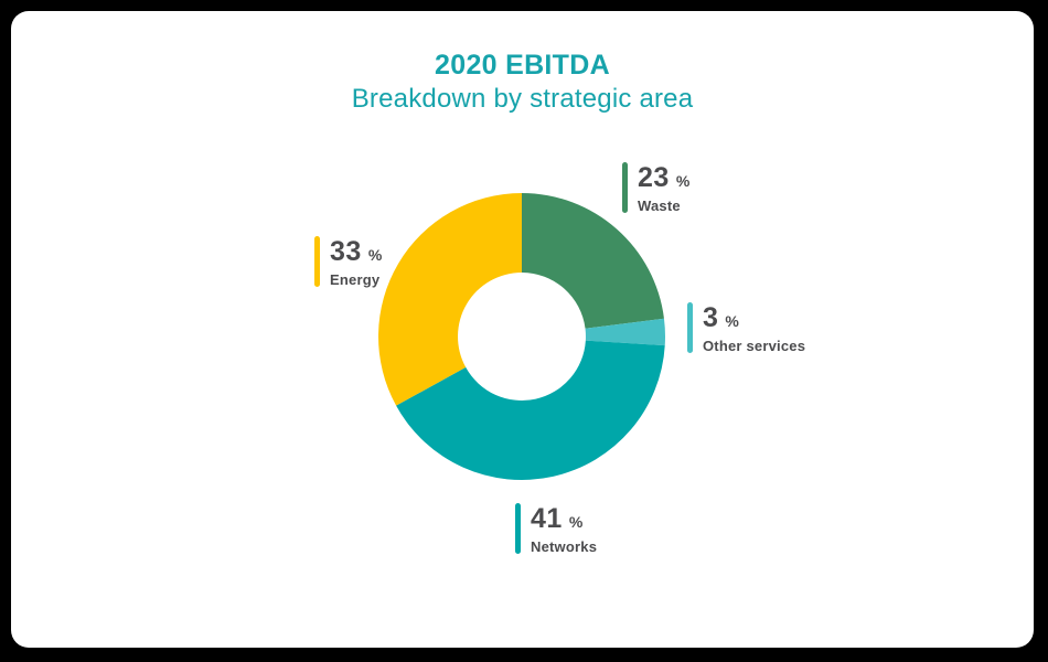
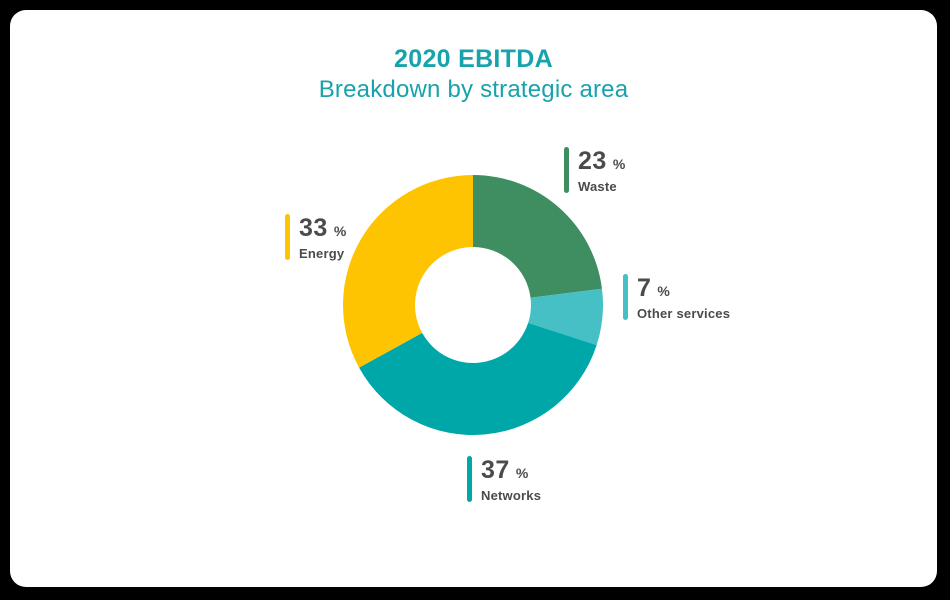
Other services: 3 -> 7
Networks: 41 -> 37
